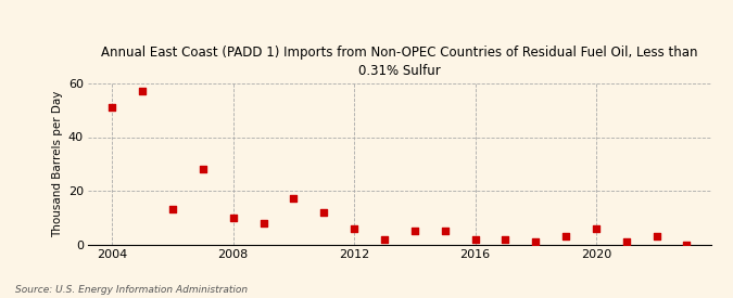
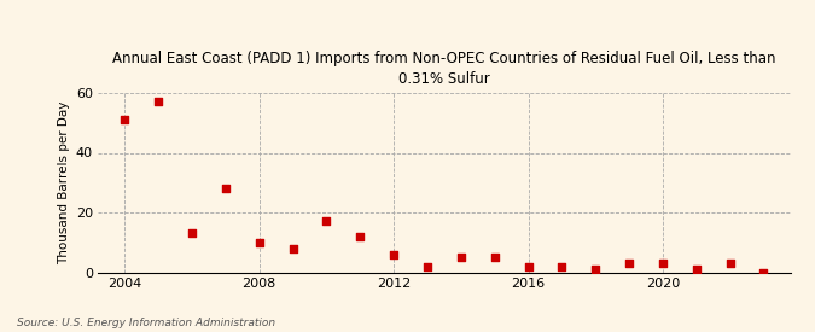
2020: 6 -> 3
